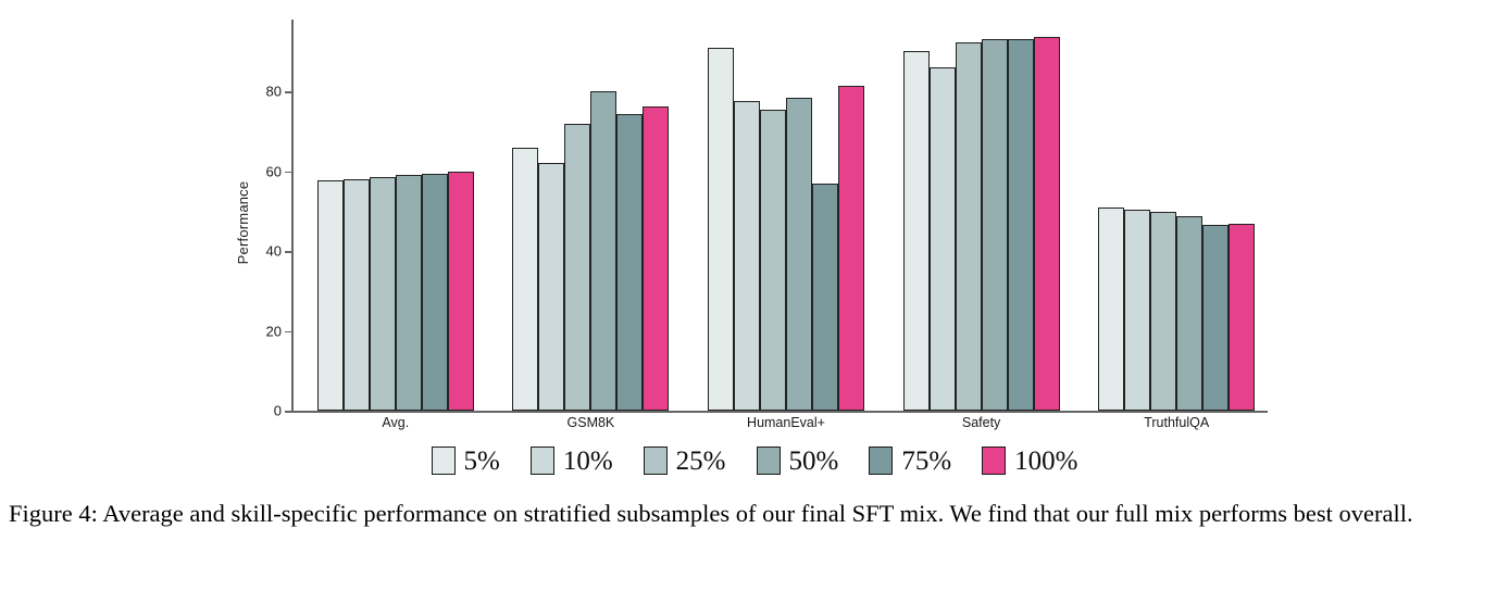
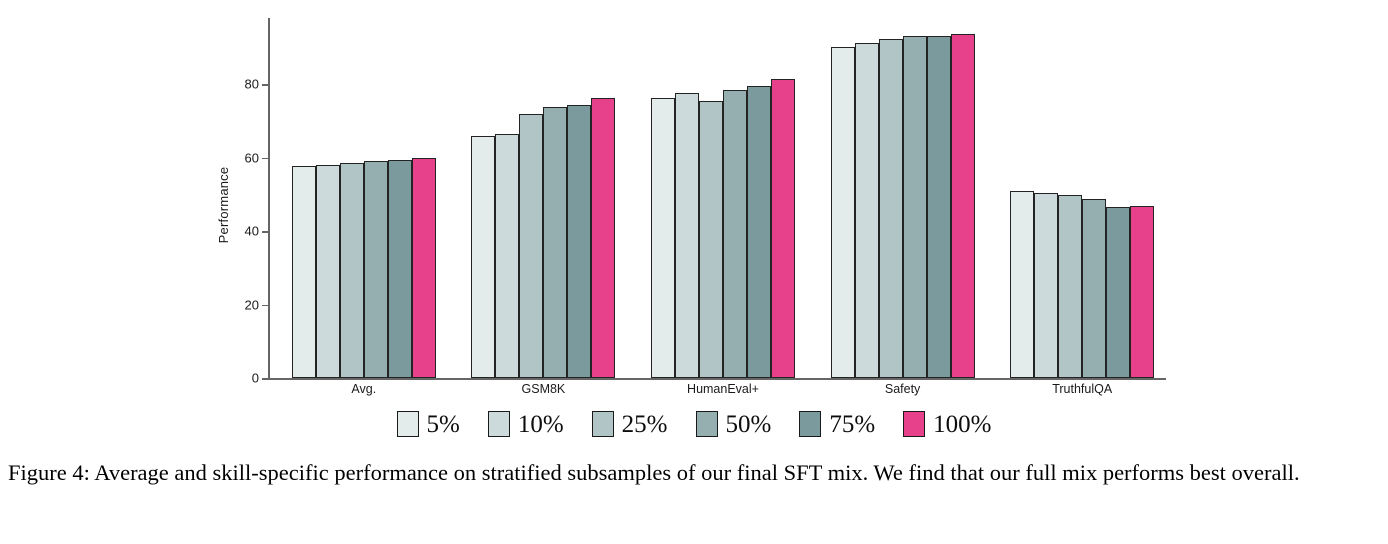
10%/GSM8K: 62 -> 66
50%/GSM8K: 80 -> 74
5%/HumanEval+: 91 -> 76
75%/HumanEval+: 57 -> 80
10%/Safety: 86 -> 91
